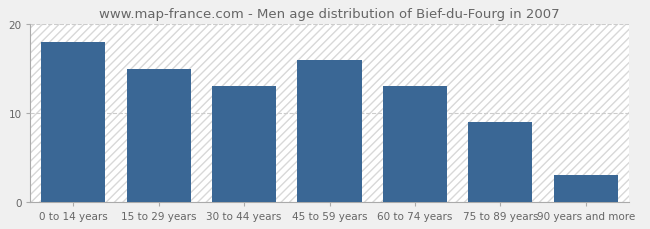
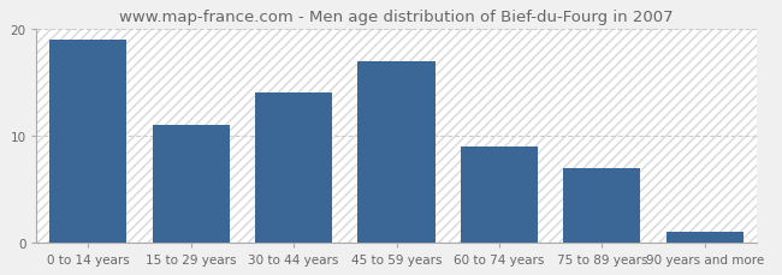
0 to 14 years: 18 -> 19
15 to 29 years: 15 -> 11
30 to 44 years: 13 -> 14
45 to 59 years: 16 -> 17
60 to 74 years: 13 -> 9
75 to 89 years: 9 -> 7
90 years and more: 3 -> 1
